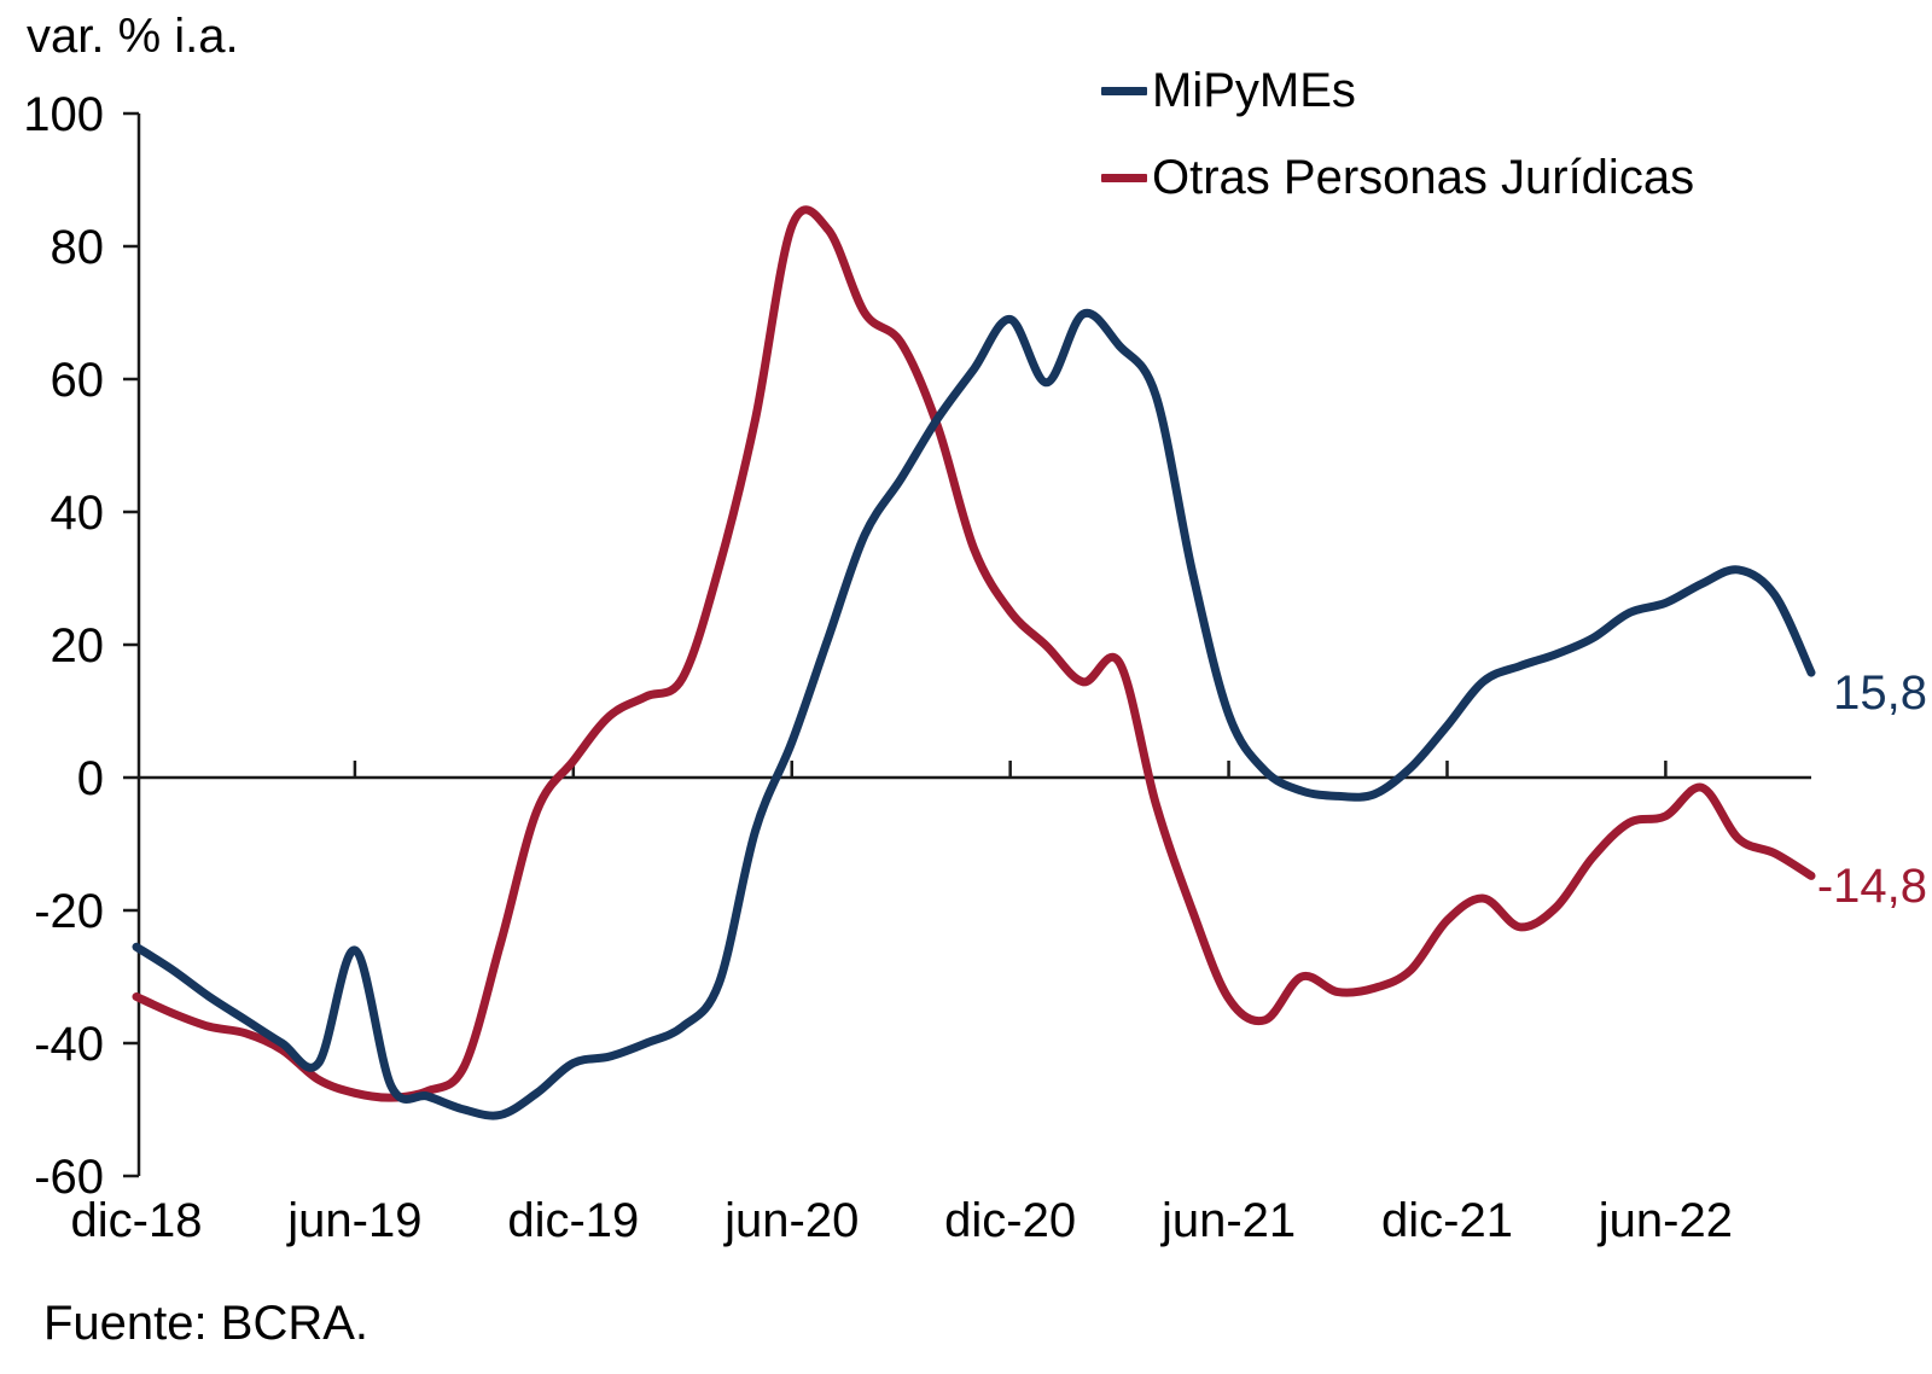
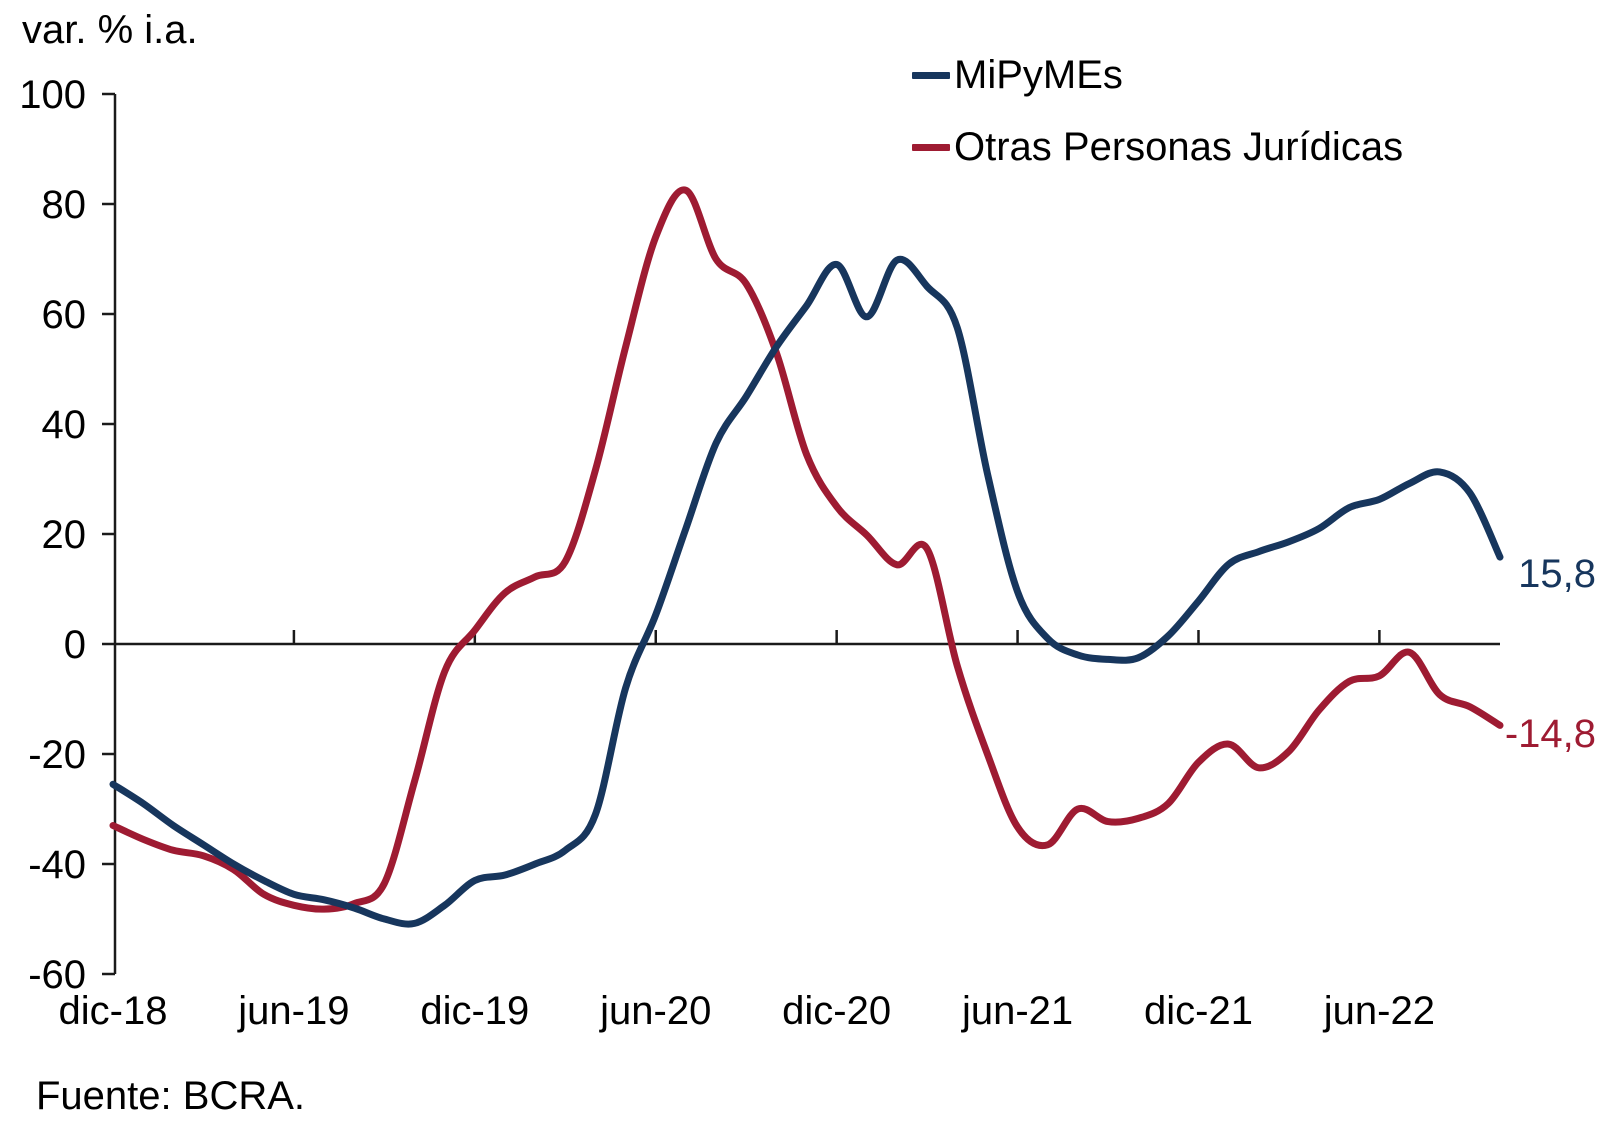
MiPyMEs/jun-19: -26 -> -46
Otras Personas Jurídicas/jun-20: 83 -> 74
